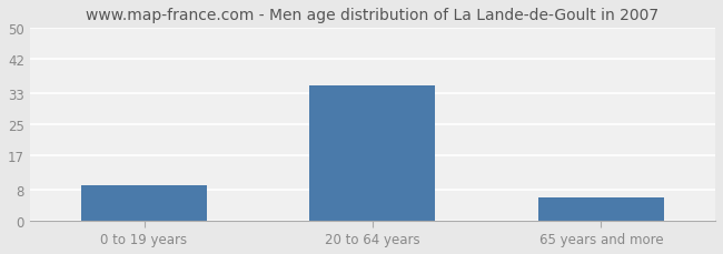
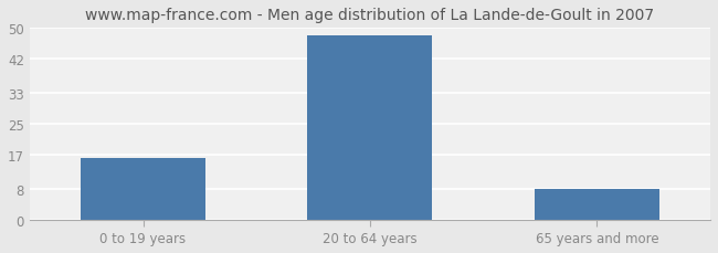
0 to 19 years: 9 -> 16
20 to 64 years: 35 -> 48
65 years and more: 6 -> 8
